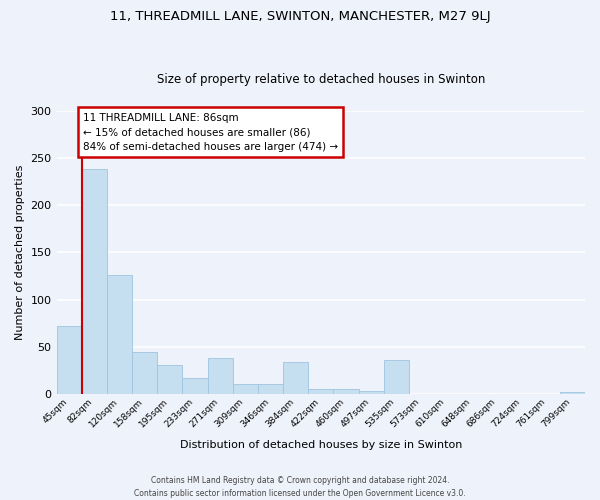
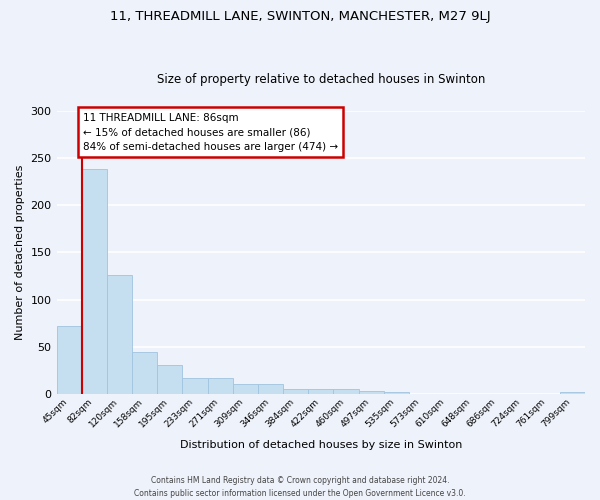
271sqm: 38 -> 17
384sqm: 34 -> 5
535sqm: 36 -> 2
